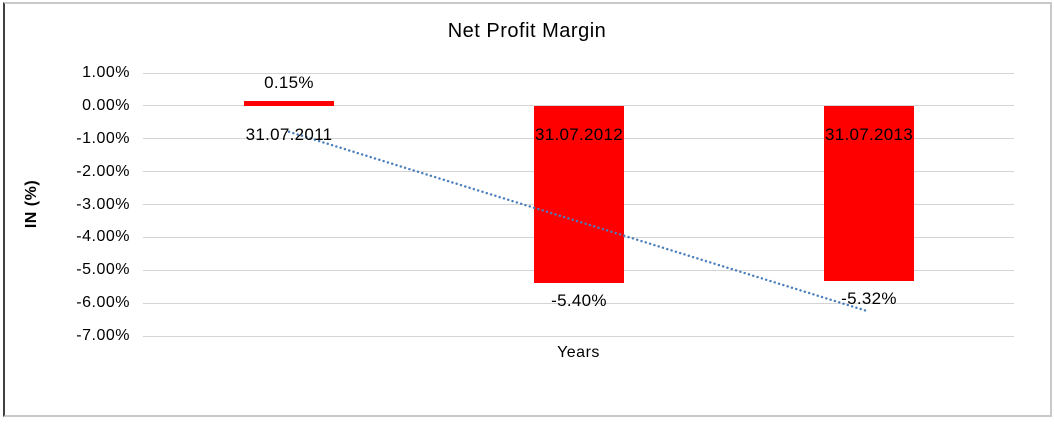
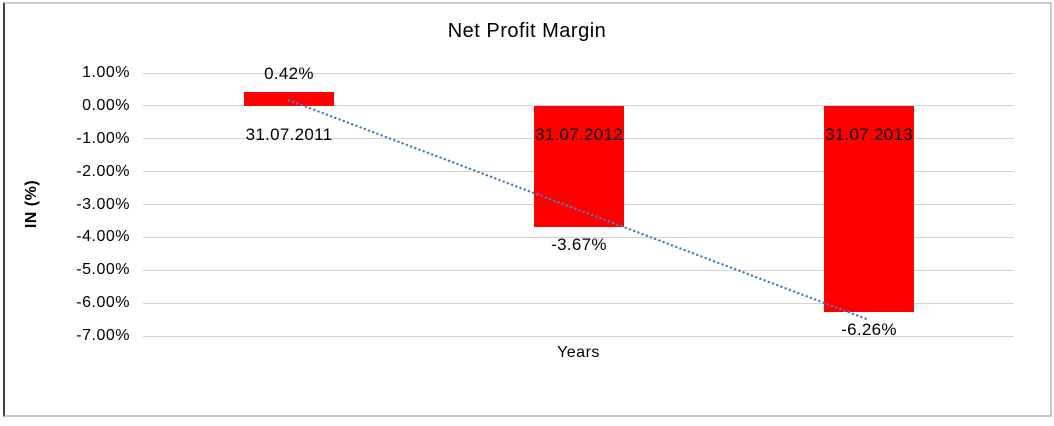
31.07.2011: 0.15% -> 0.42%
31.07.2012: -5.40% -> -3.67%
31.07.2013: -5.32% -> -6.26%
